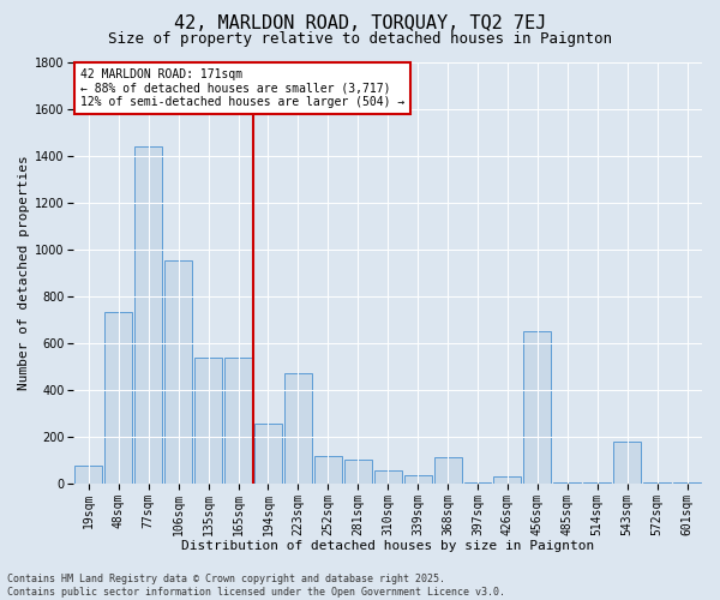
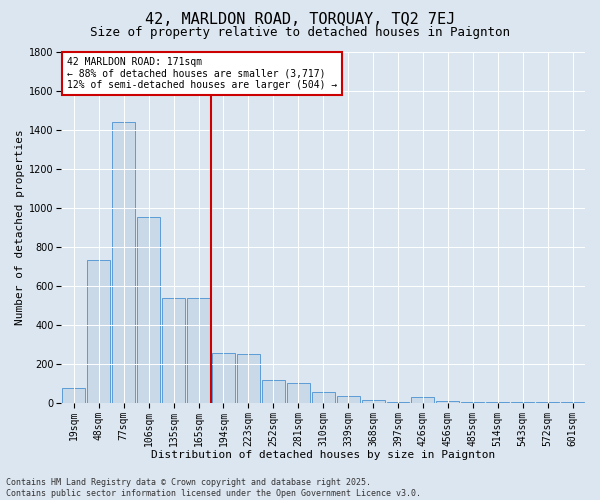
223sqm: 470 -> 250
368sqm: 110 -> 20
456sqm: 650 -> 10
543sqm: 180 -> 0
